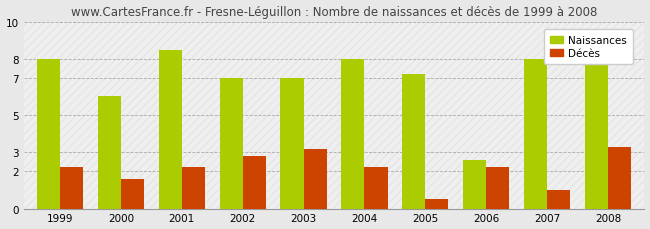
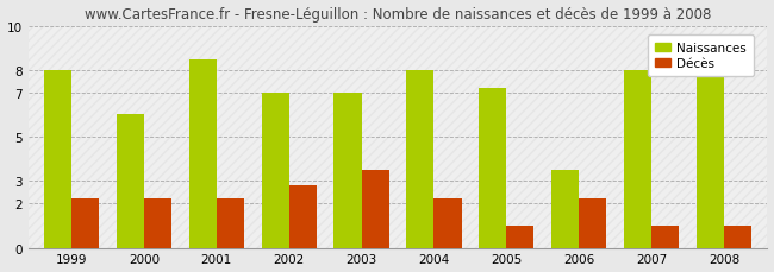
Décès/2000: 1.6 -> 2.2
Décès/2003: 3.2 -> 3.5
Décès/2005: 0.5 -> 1.0
Naissances/2006: 2.6 -> 3.5
Décès/2008: 3.3 -> 1.0
